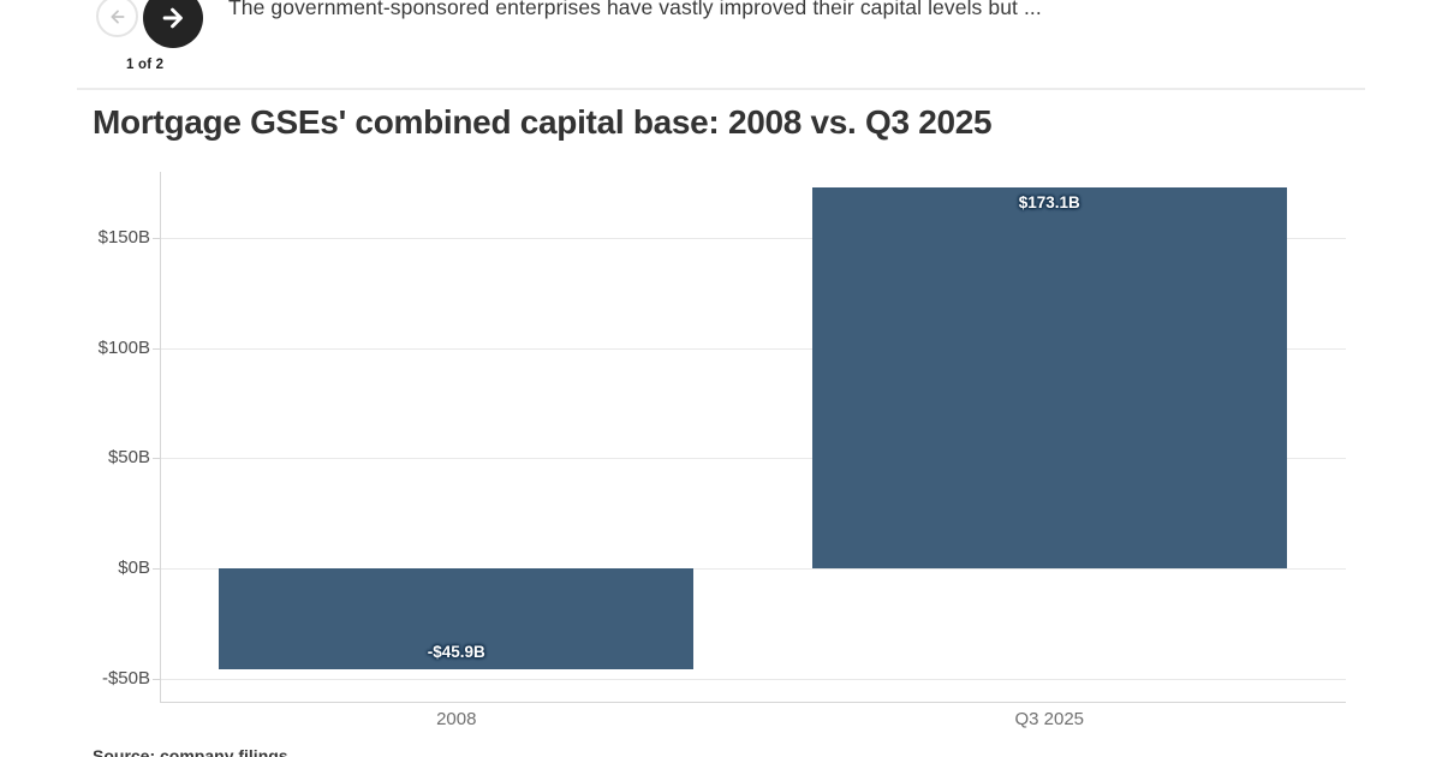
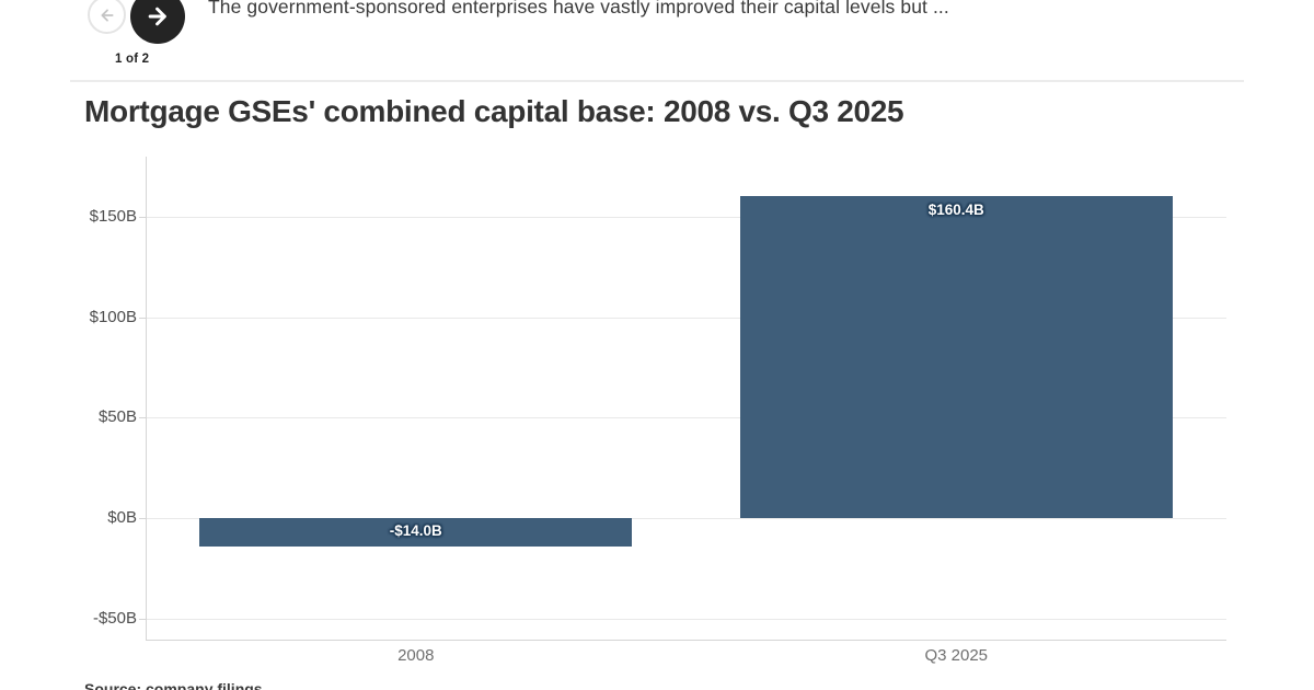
2008: -$45.9B -> -$14.0B
Q3 2025: $173.1B -> $160.4B
